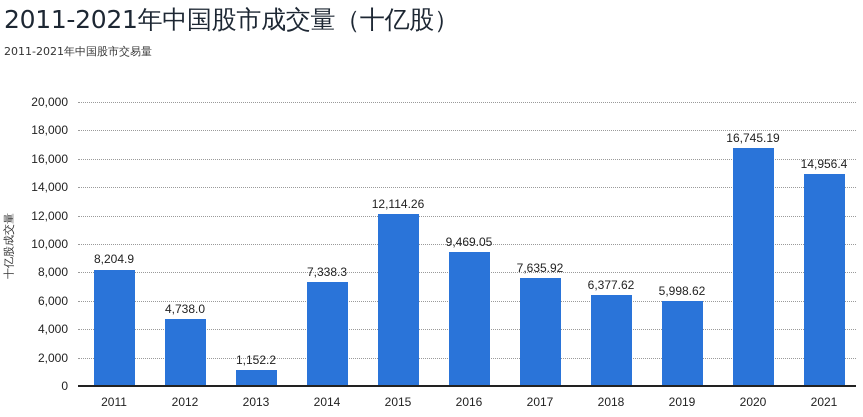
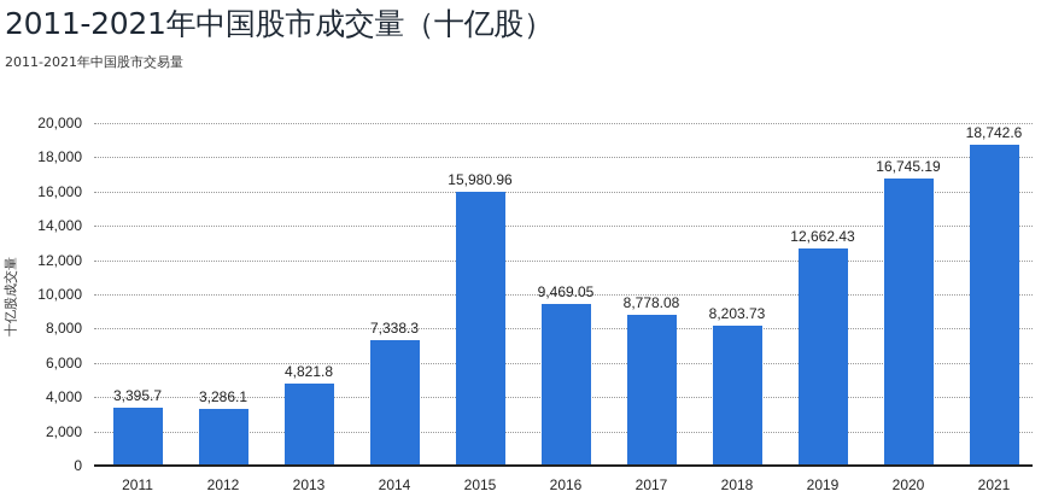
2011: 8,204.9 -> 3,395.7
2012: 4,738.0 -> 3,286.1
2013: 1,152.2 -> 4,821.8
2015: 12,114.26 -> 15,980.96
2017: 7,635.92 -> 8,778.08
2018: 6,377.62 -> 8,203.73
2019: 5,998.62 -> 12,662.43
2021: 14,956.4 -> 18,742.6
